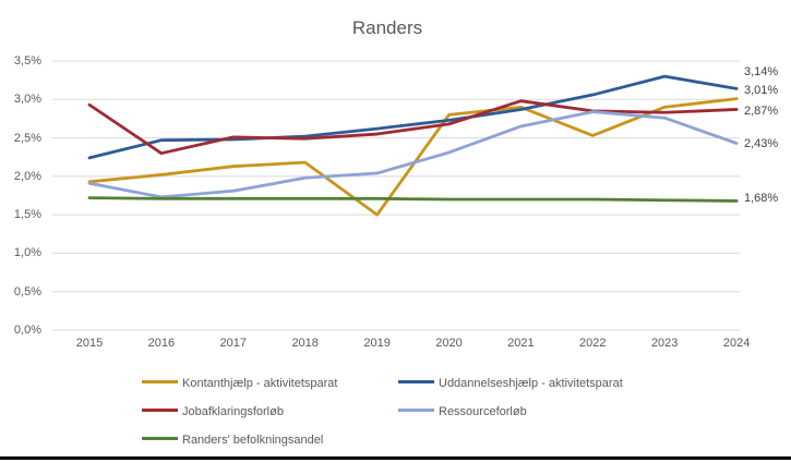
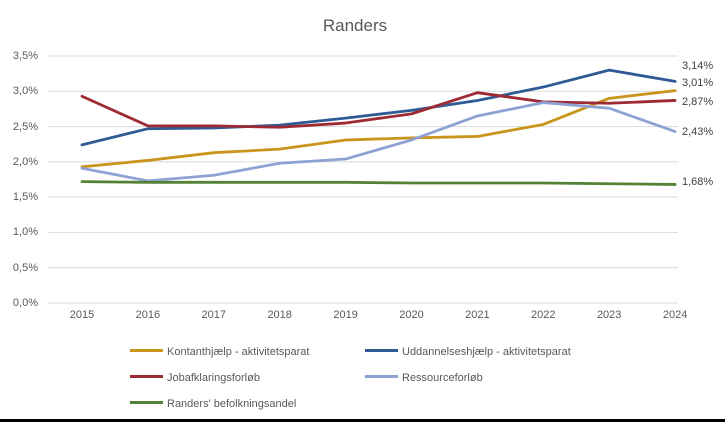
Jobafklaringsforløb/2016: 2,3% -> 2,5%
Kontanthjælp - aktivitetsparat/2019: 1,5% -> 2,3%
Kontanthjælp - aktivitetsparat/2020: 2,8% -> 2,3%
Kontanthjælp - aktivitetsparat/2021: 2,9% -> 2,4%
